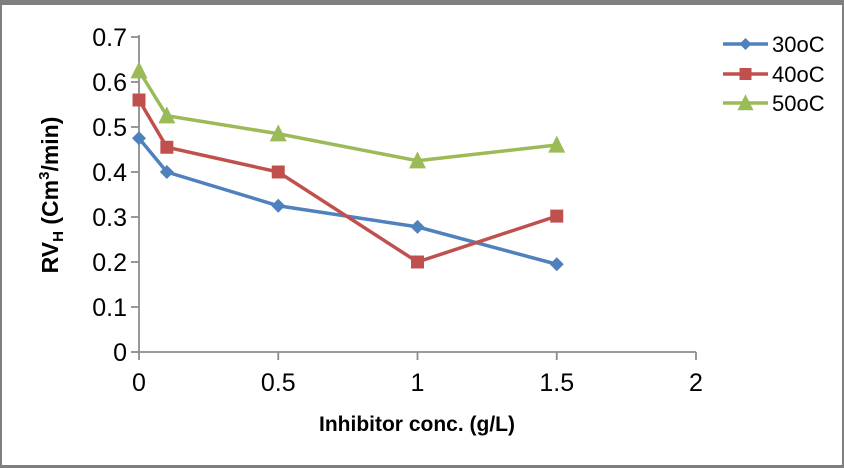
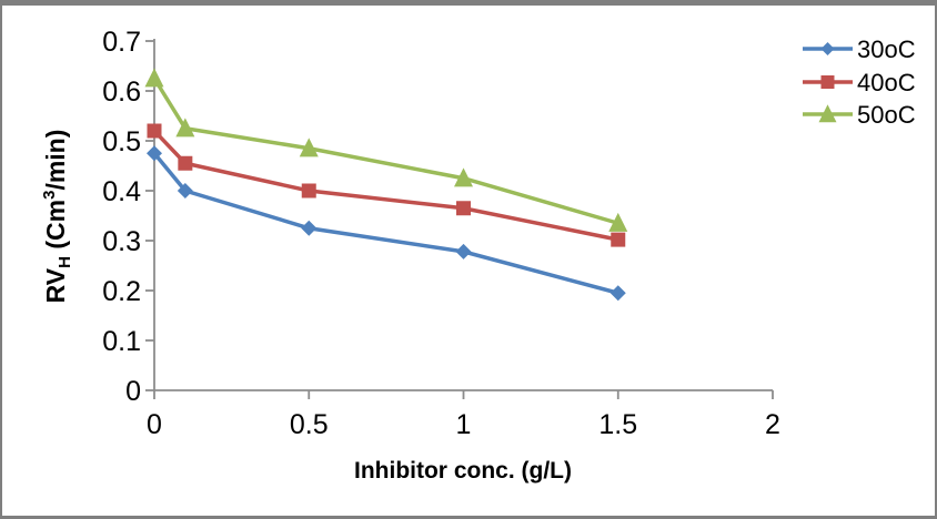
40oC/0: 0.56 -> 0.52
40oC/1: 0.20 -> 0.36
50oC/1.5: 0.46 -> 0.34
